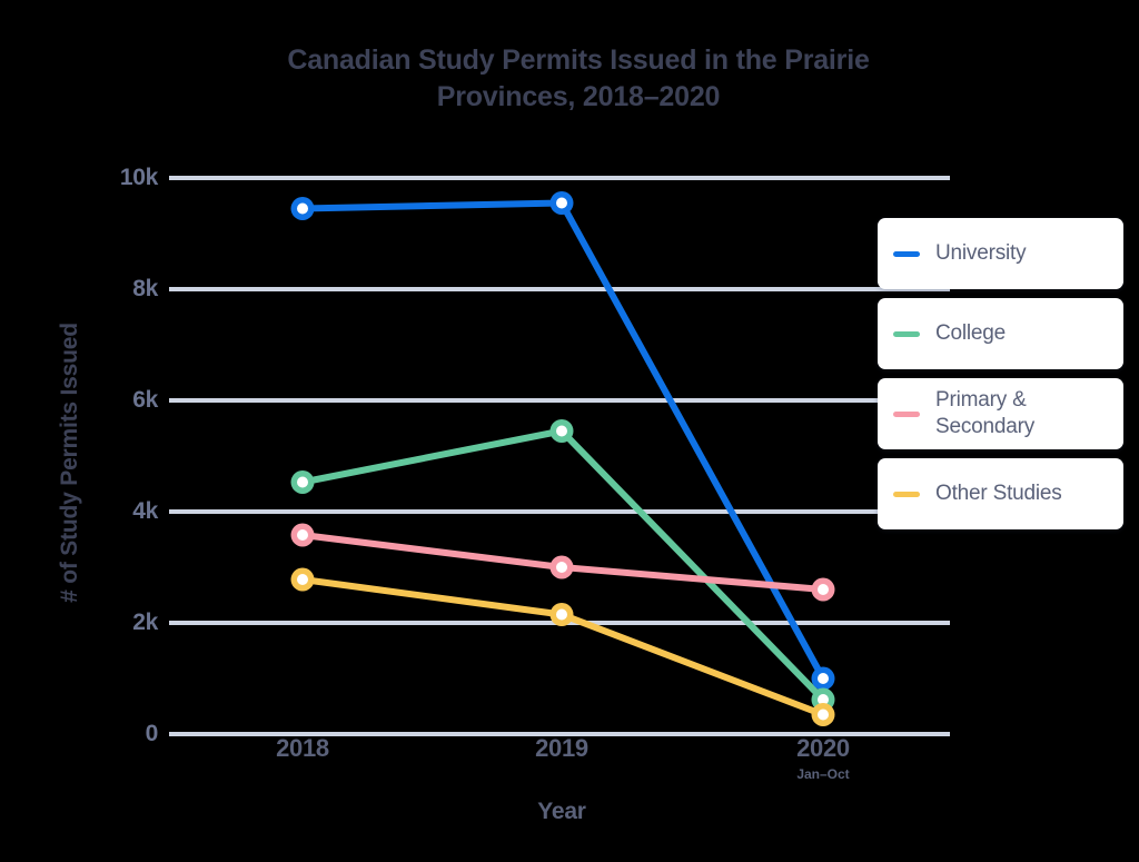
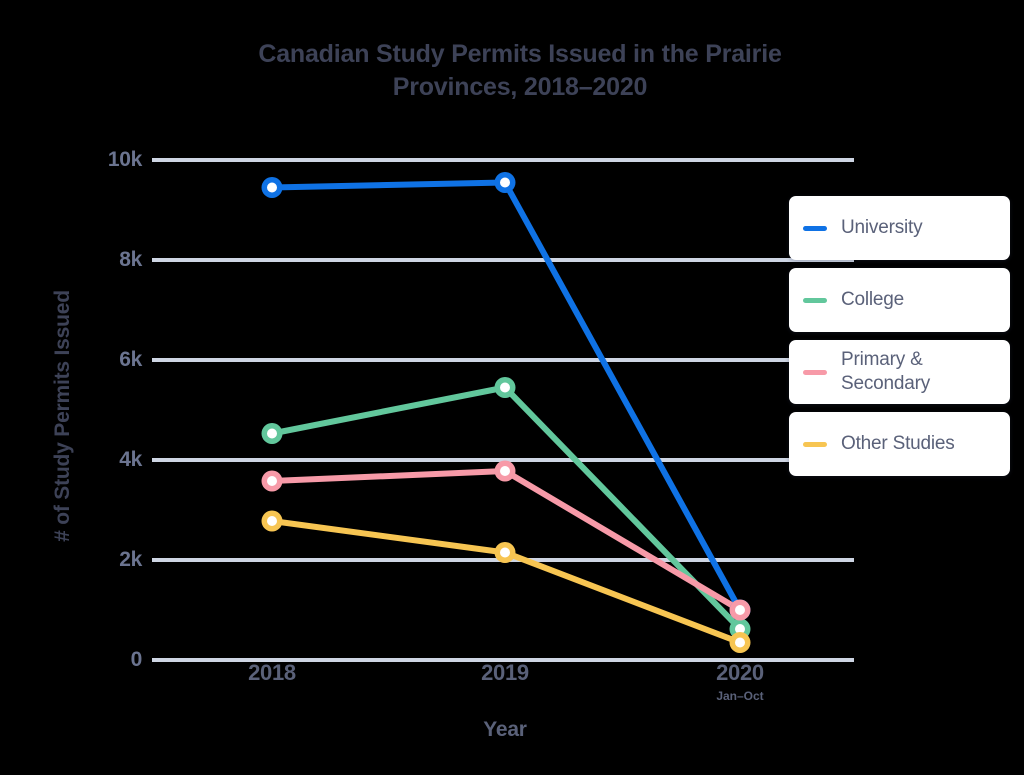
Primary & Secondary/2019: 3.0k -> 3.8k
Primary & Secondary/2020: 2.6k -> 1.0k
